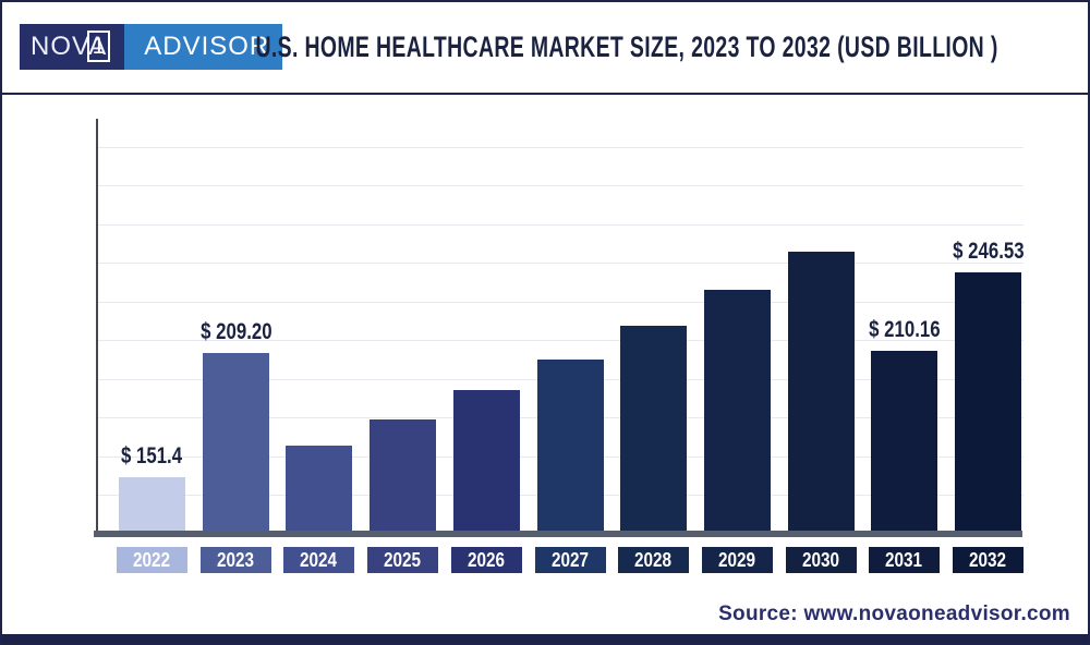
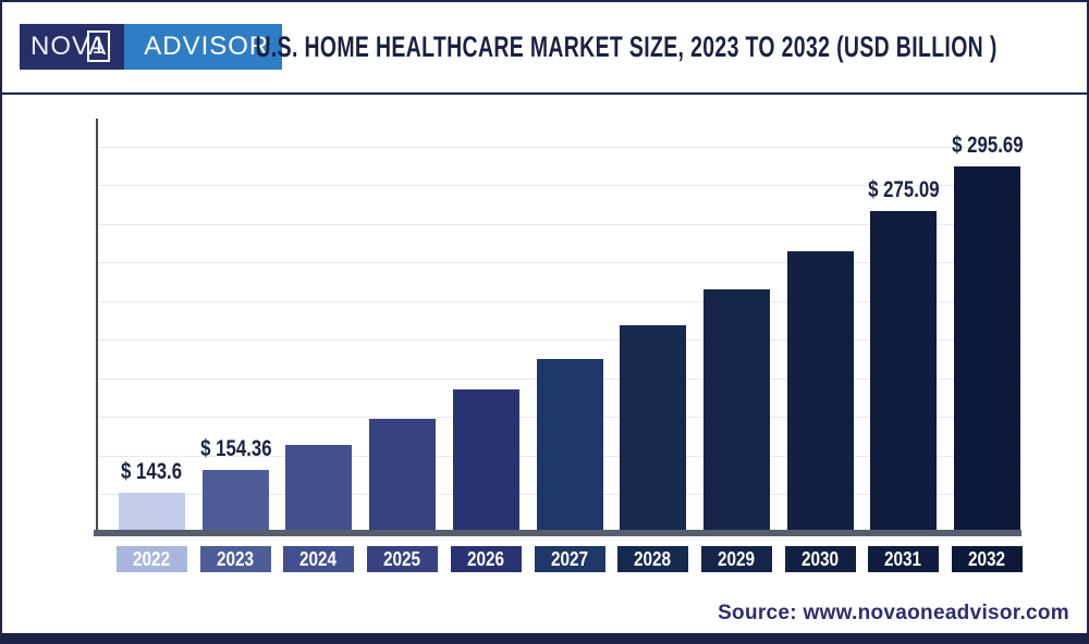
2022: 151.4 -> 143.6
2023: 209.20 -> 154.36
2031: 210.16 -> 275.09
2032: 246.53 -> 295.69
